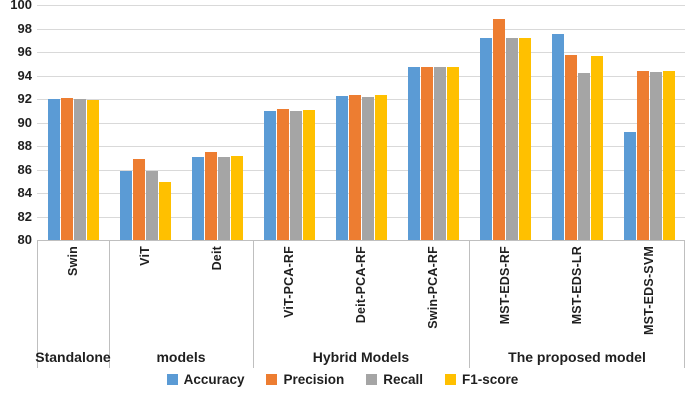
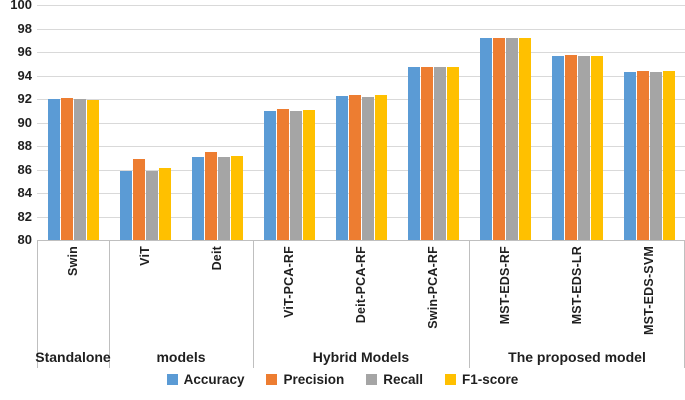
F1-score/ViT: 84.9 -> 86.1
Precision/MST-EDS-RF: 98.8 -> 97.2
Accuracy/MST-EDS-LR: 97.5 -> 95.7
Recall/MST-EDS-LR: 94.2 -> 95.7
Accuracy/MST-EDS-SVM: 89.2 -> 94.3
